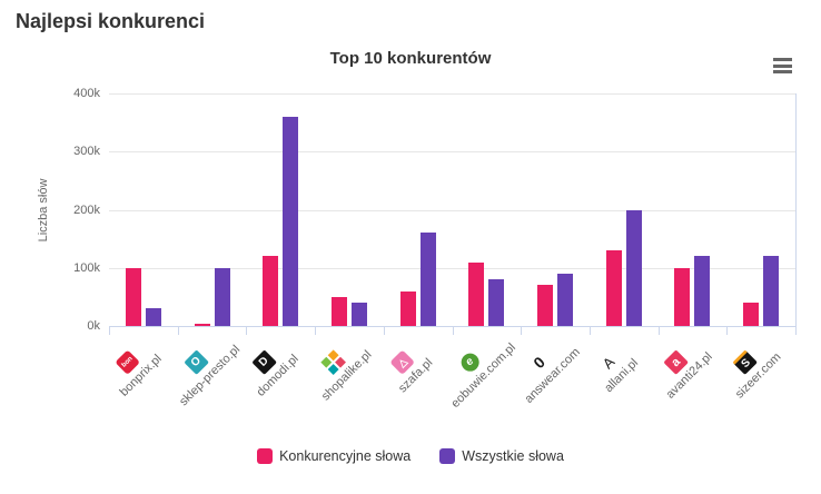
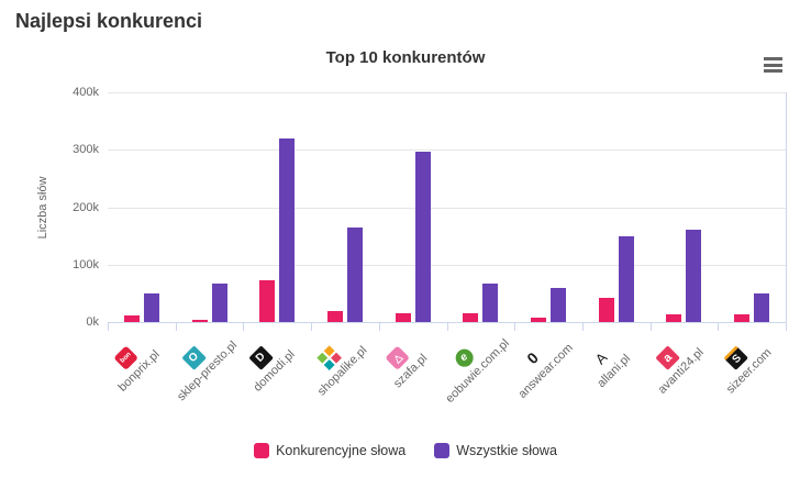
Konkurencyjne słowa/bonprix.pl: 100k -> 10k
Wszystkie słowa/bonprix.pl: 30k -> 50k
Wszystkie słowa/sklep-presto.pl: 100k -> 70k
Konkurencyjne słowa/domodi.pl: 120k -> 70k
Wszystkie słowa/domodi.pl: 360k -> 320k
Konkurencyjne słowa/shopalike.pl: 50k -> 20k
Wszystkie słowa/shopalike.pl: 40k -> 160k
Konkurencyjne słowa/szafa.pl: 60k -> 20k
Wszystkie słowa/szafa.pl: 160k -> 300k
Konkurencyjne słowa/eobuwie.com.pl: 110k -> 20k
Wszystkie słowa/eobuwie.com.pl: 80k -> 70k
Konkurencyjne słowa/answear.com: 70k -> 10k
Wszystkie słowa/answear.com: 90k -> 60k
Konkurencyjne słowa/allani.pl: 130k -> 40k
Wszystkie słowa/allani.pl: 200k -> 150k
Konkurencyjne słowa/avanti24.pl: 100k -> 10k
Wszystkie słowa/avanti24.pl: 120k -> 160k
Konkurencyjne słowa/sizeer.com: 40k -> 10k
Wszystkie słowa/sizeer.com: 120k -> 50k
